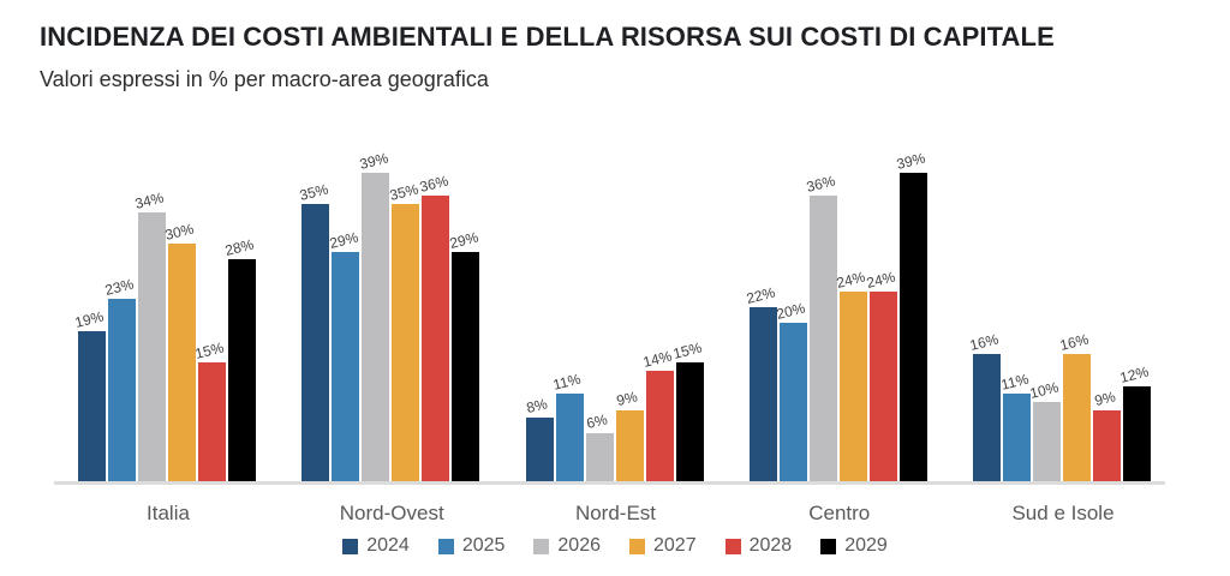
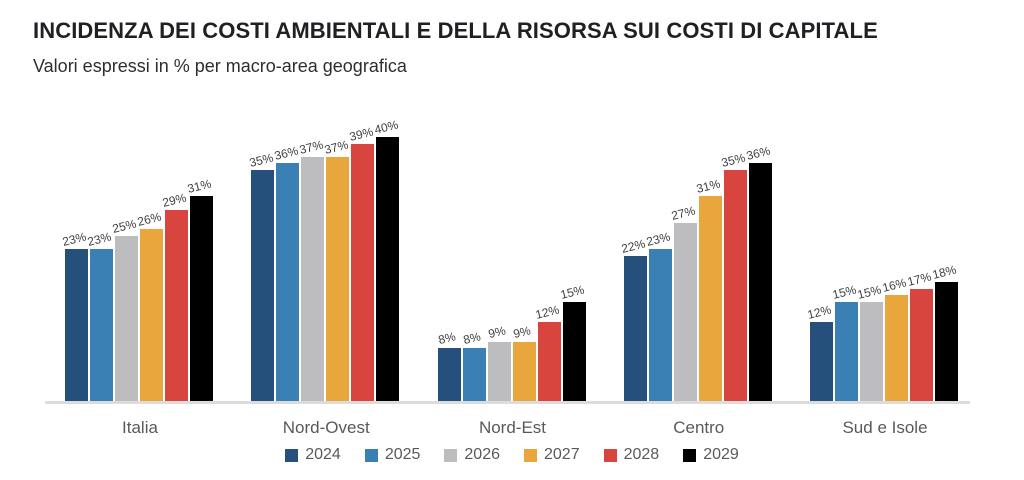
2024/Italia: 19% -> 23%
2026/Italia: 34% -> 25%
2027/Italia: 30% -> 26%
2028/Italia: 15% -> 29%
2029/Italia: 28% -> 31%
2025/Nord-Ovest: 29% -> 36%
2026/Nord-Ovest: 39% -> 37%
2027/Nord-Ovest: 35% -> 37%
2028/Nord-Ovest: 36% -> 39%
2029/Nord-Ovest: 29% -> 40%
2025/Nord-Est: 11% -> 8%
2026/Nord-Est: 6% -> 9%
2028/Nord-Est: 14% -> 12%
2025/Centro: 20% -> 23%
2026/Centro: 36% -> 27%
2027/Centro: 24% -> 31%
2028/Centro: 24% -> 35%
2029/Centro: 39% -> 36%
2024/Sud e Isole: 16% -> 12%
2025/Sud e Isole: 11% -> 15%
2026/Sud e Isole: 10% -> 15%
2028/Sud e Isole: 9% -> 17%
2029/Sud e Isole: 12% -> 18%
